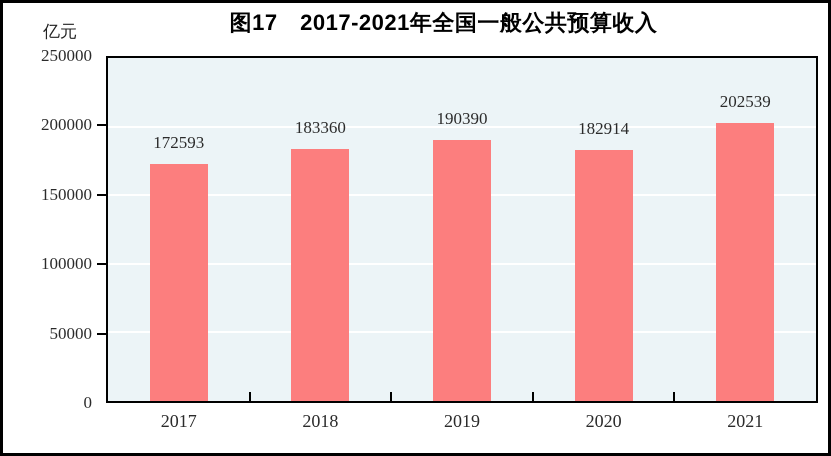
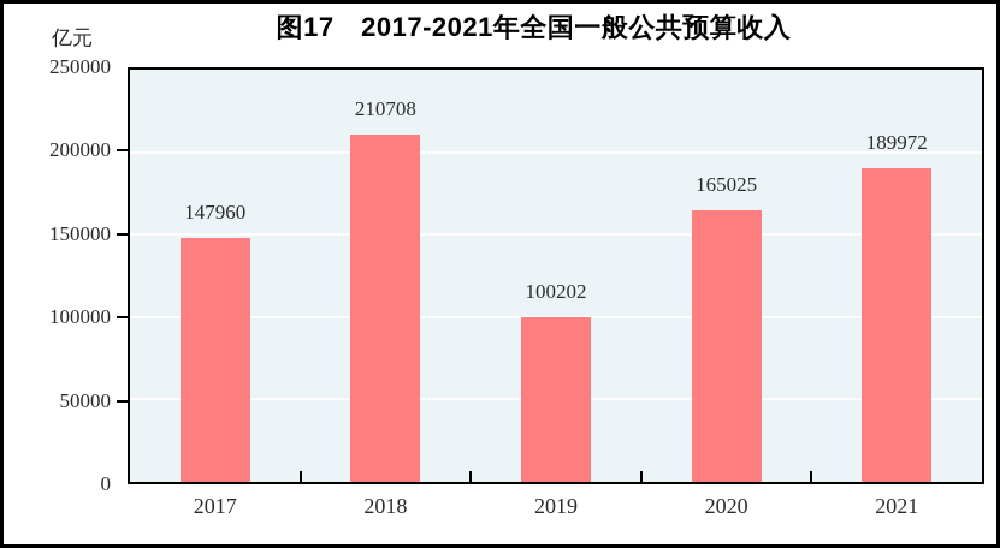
2017: 172593 -> 147960
2018: 183360 -> 210708
2019: 190390 -> 100202
2020: 182914 -> 165025
2021: 202539 -> 189972
